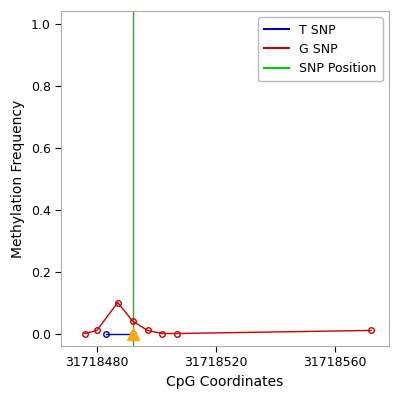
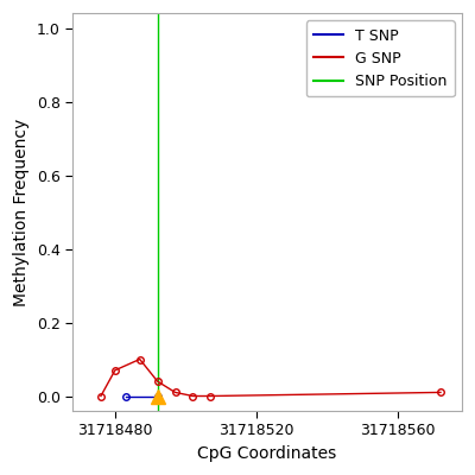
31718480: 0.01 -> 0.07
